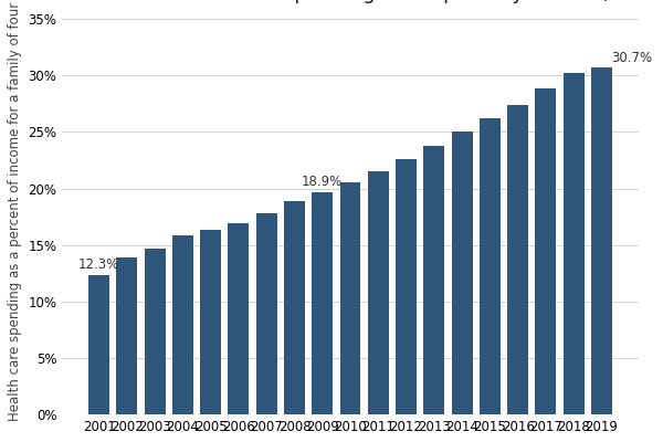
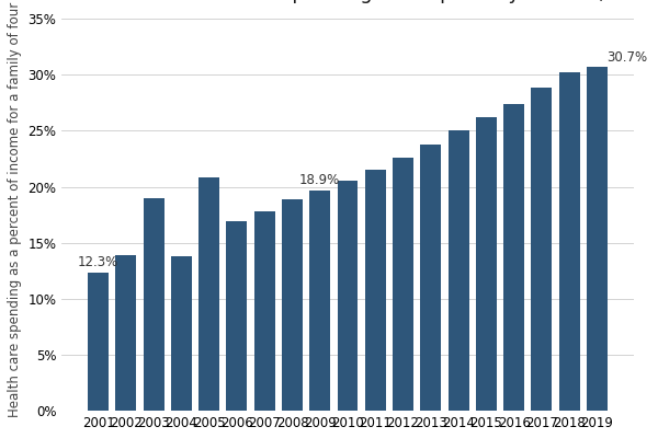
2003: 14.7% -> 19.0%
2004: 15.9% -> 13.8%
2005: 16.3% -> 20.8%
